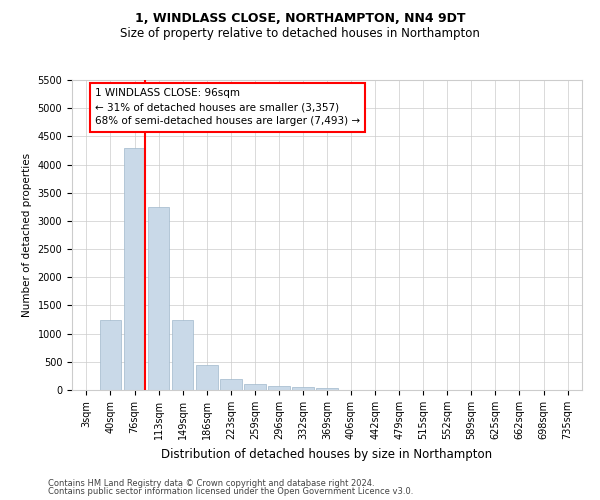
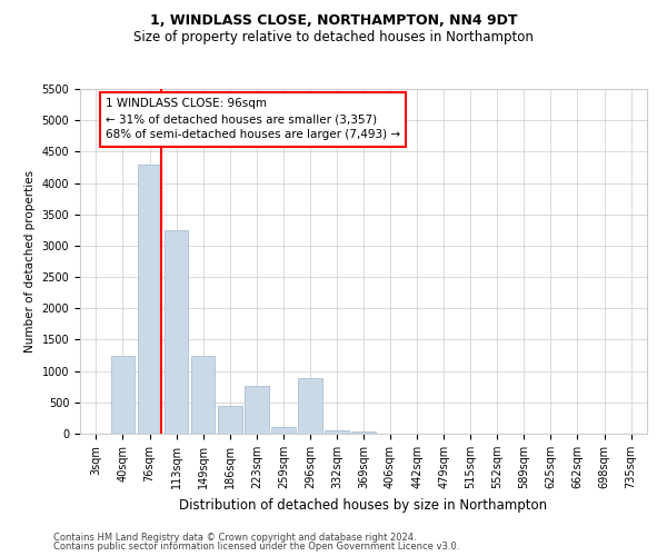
223sqm: 200 -> 760
296sqm: 80 -> 880
